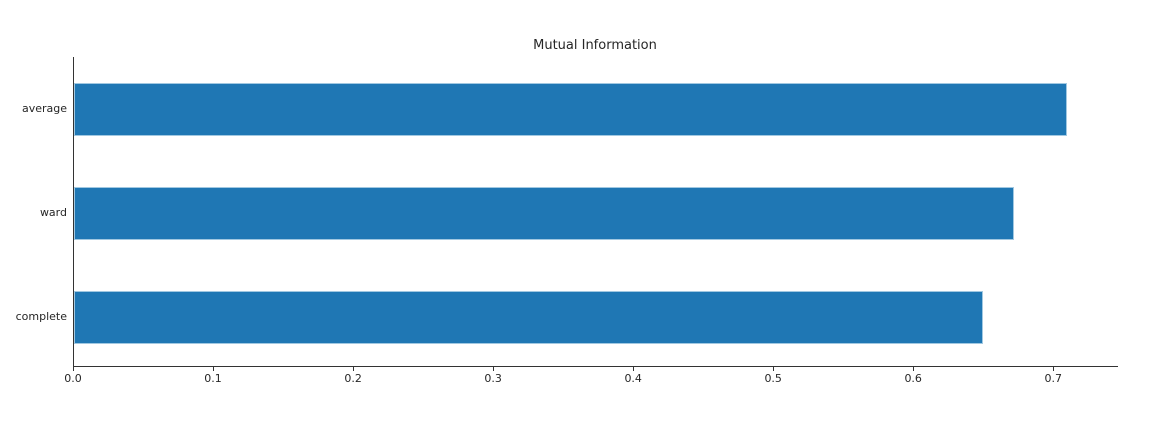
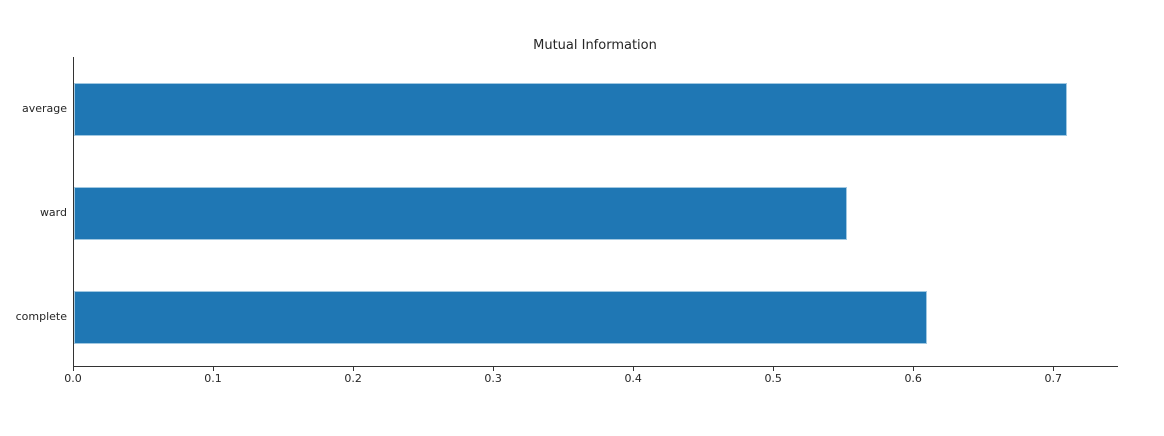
ward: 0.671 -> 0.552
complete: 0.649 -> 0.609
